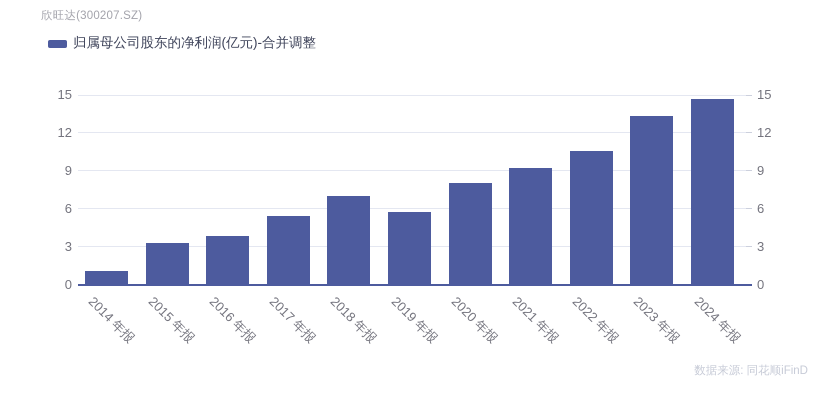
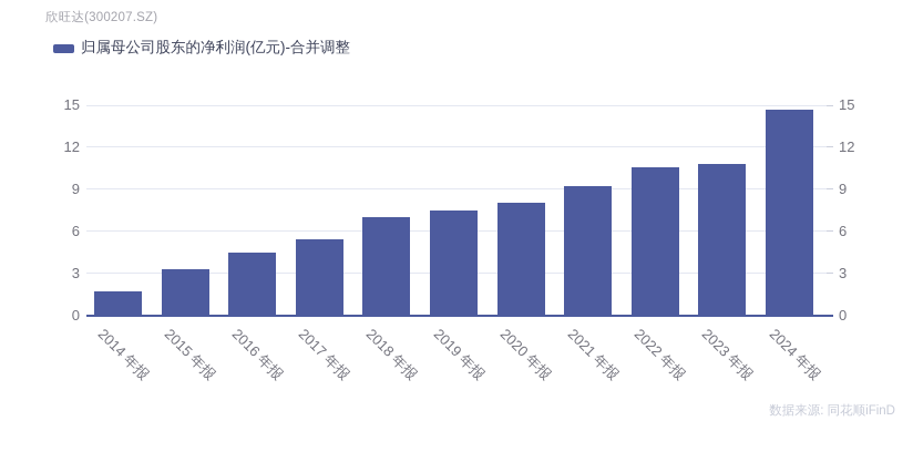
2014 年报: 1.1 -> 1.7
2016 年报: 3.8 -> 4.5
2019 年报: 5.7 -> 7.5
2023 年报: 13.3 -> 10.8
